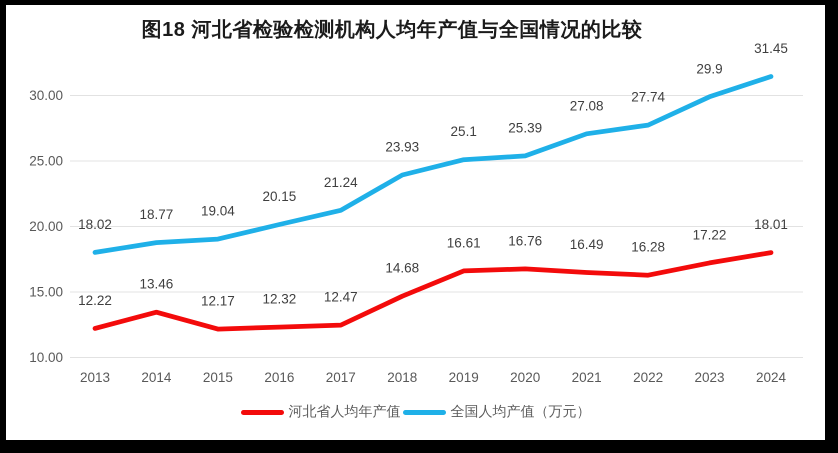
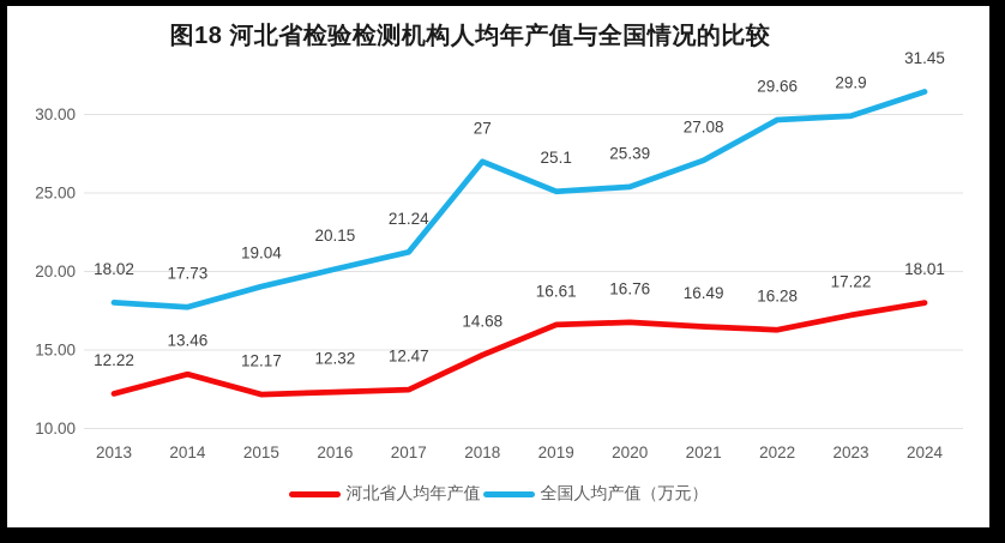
全国人均产值（万元）/2014: 18.77 -> 17.73
全国人均产值（万元）/2018: 23.93 -> 27
全国人均产值（万元）/2022: 27.74 -> 29.66
